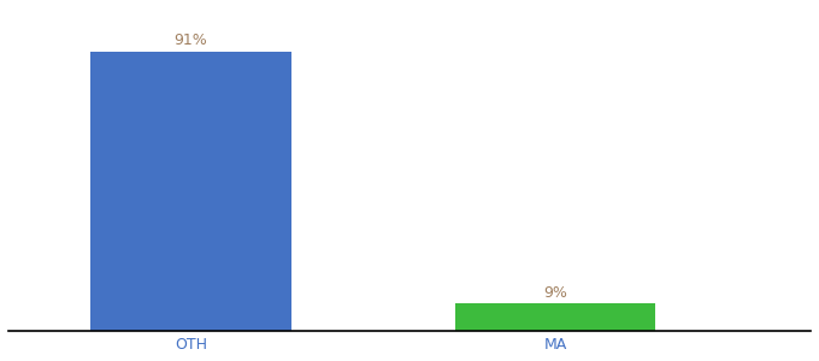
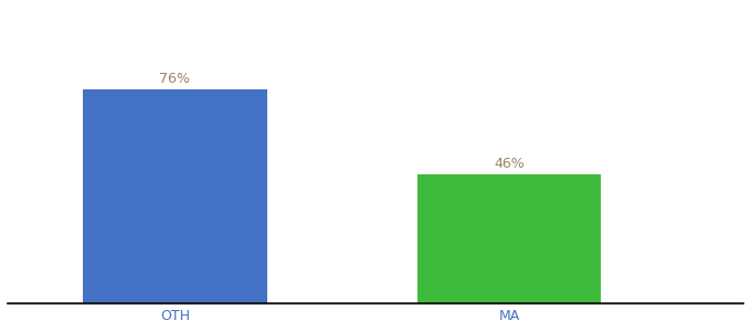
OTH: 91% -> 76%
MA: 9% -> 46%
